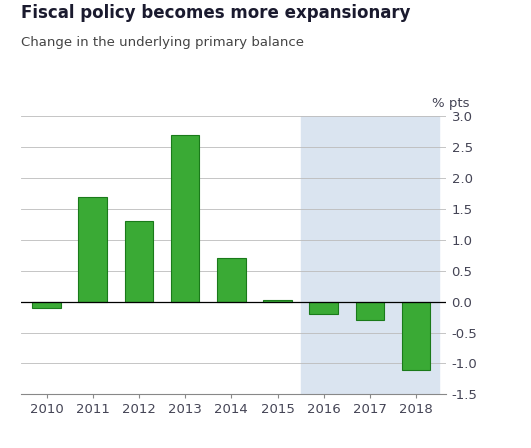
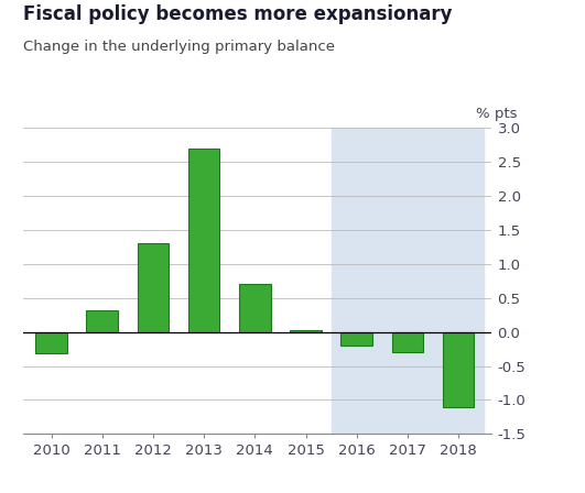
2010: -0.10 -> -0.32
2011: 1.70 -> 0.32
